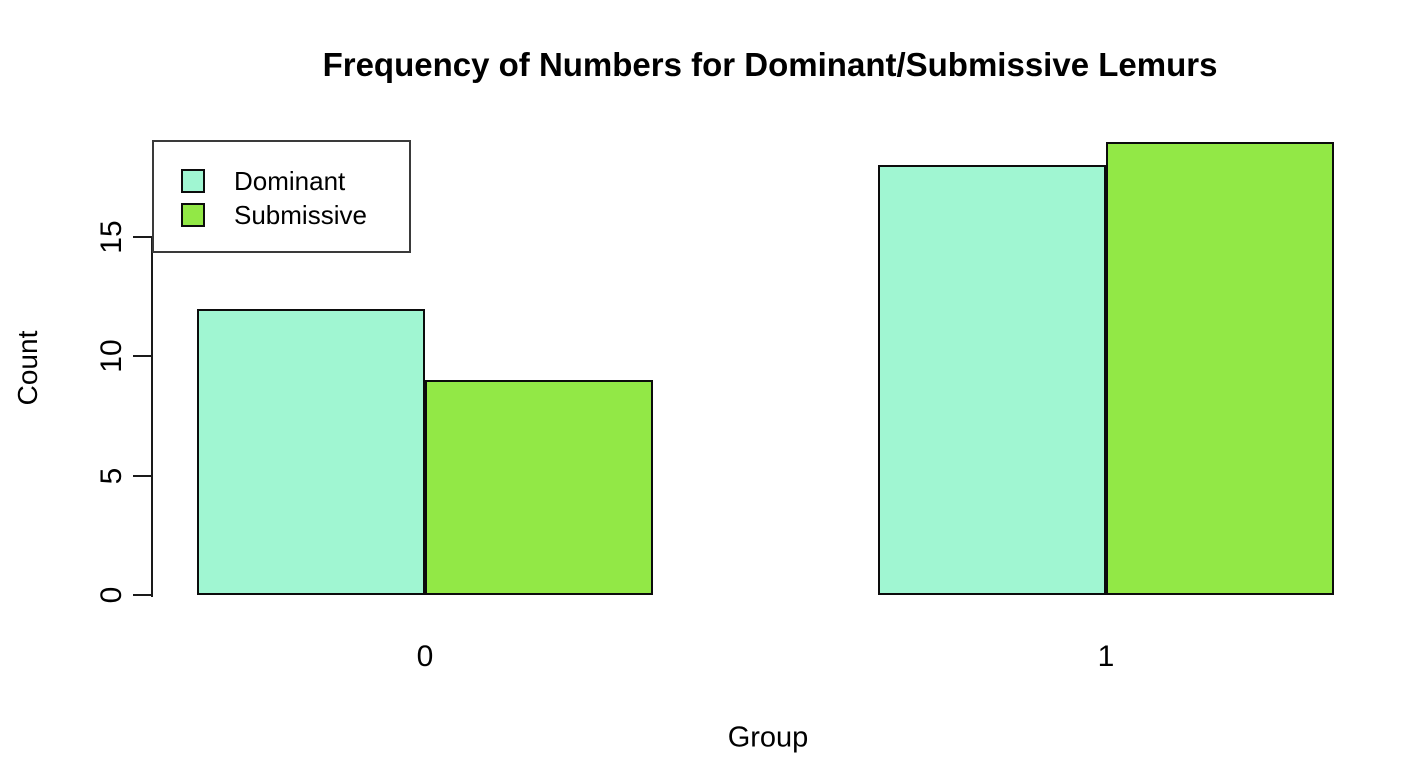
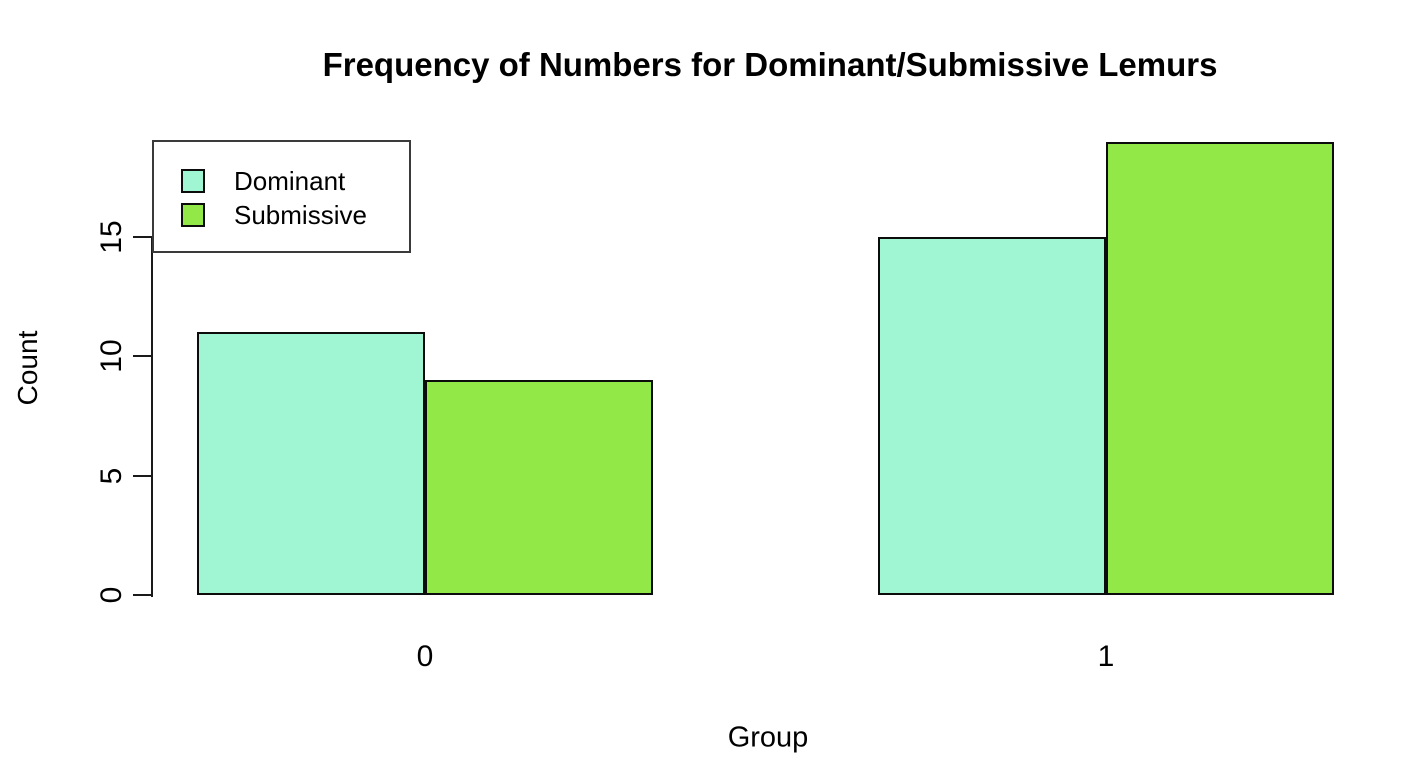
Dominant/0: 12 -> 11
Dominant/1: 18 -> 15
